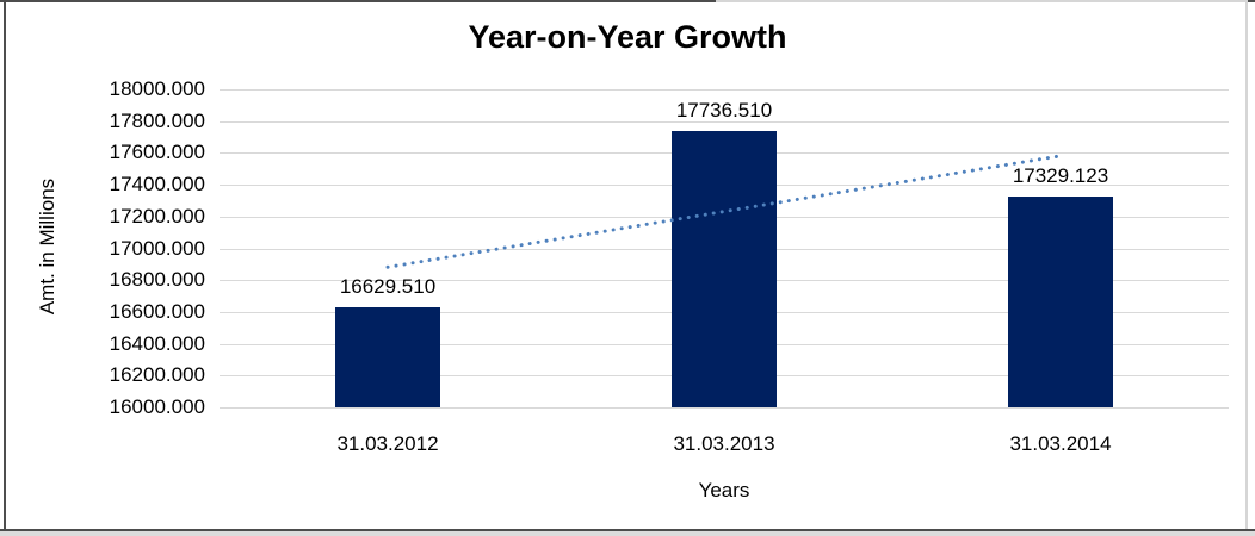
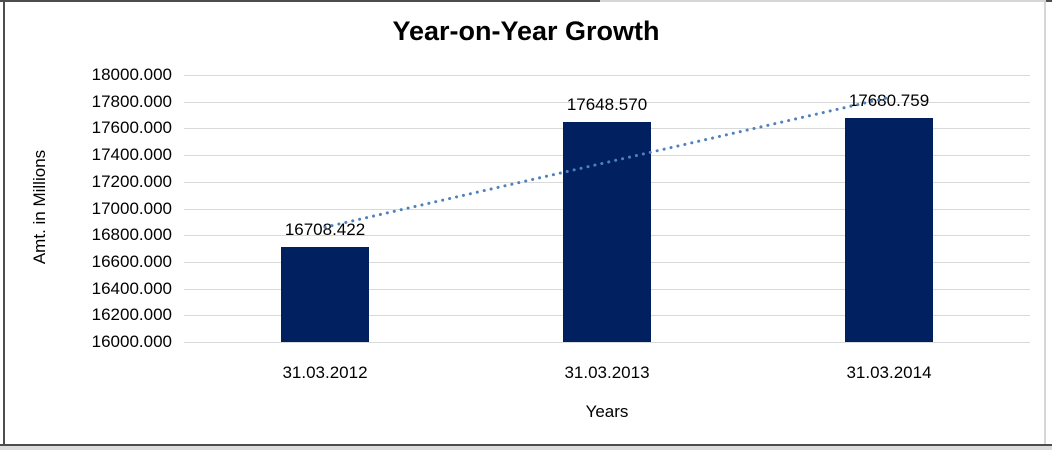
31.03.2012: 16629.510 -> 16708.422
31.03.2013: 17736.510 -> 17648.570
31.03.2014: 17329.123 -> 17680.759
